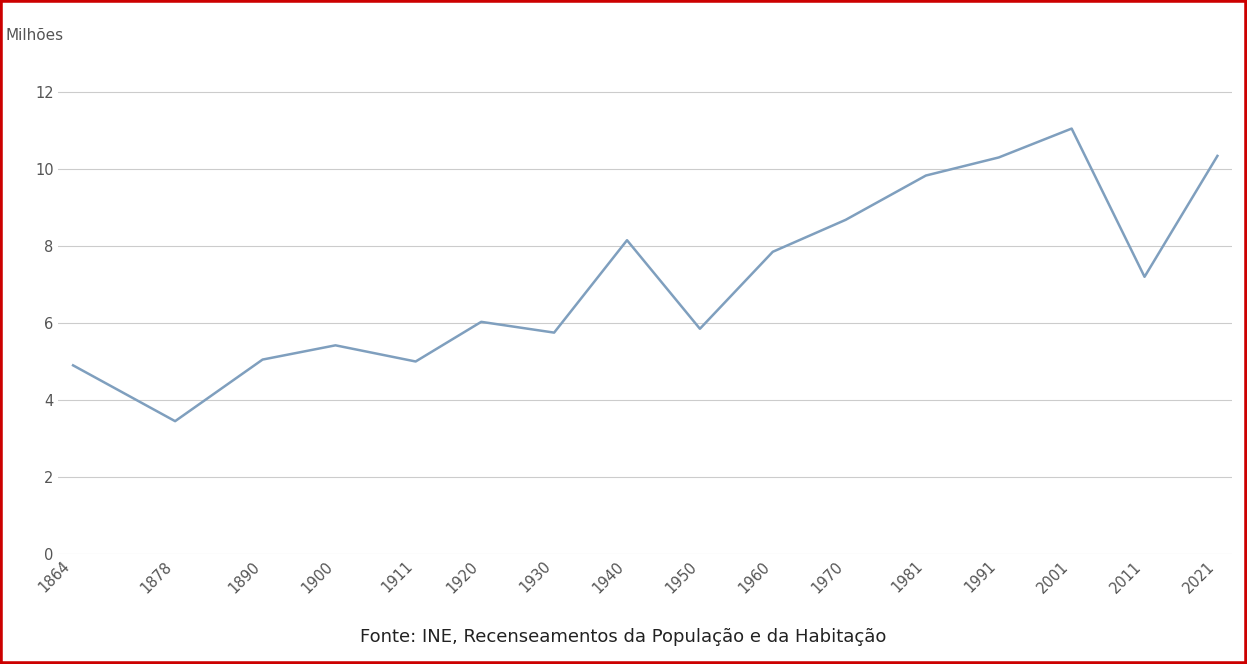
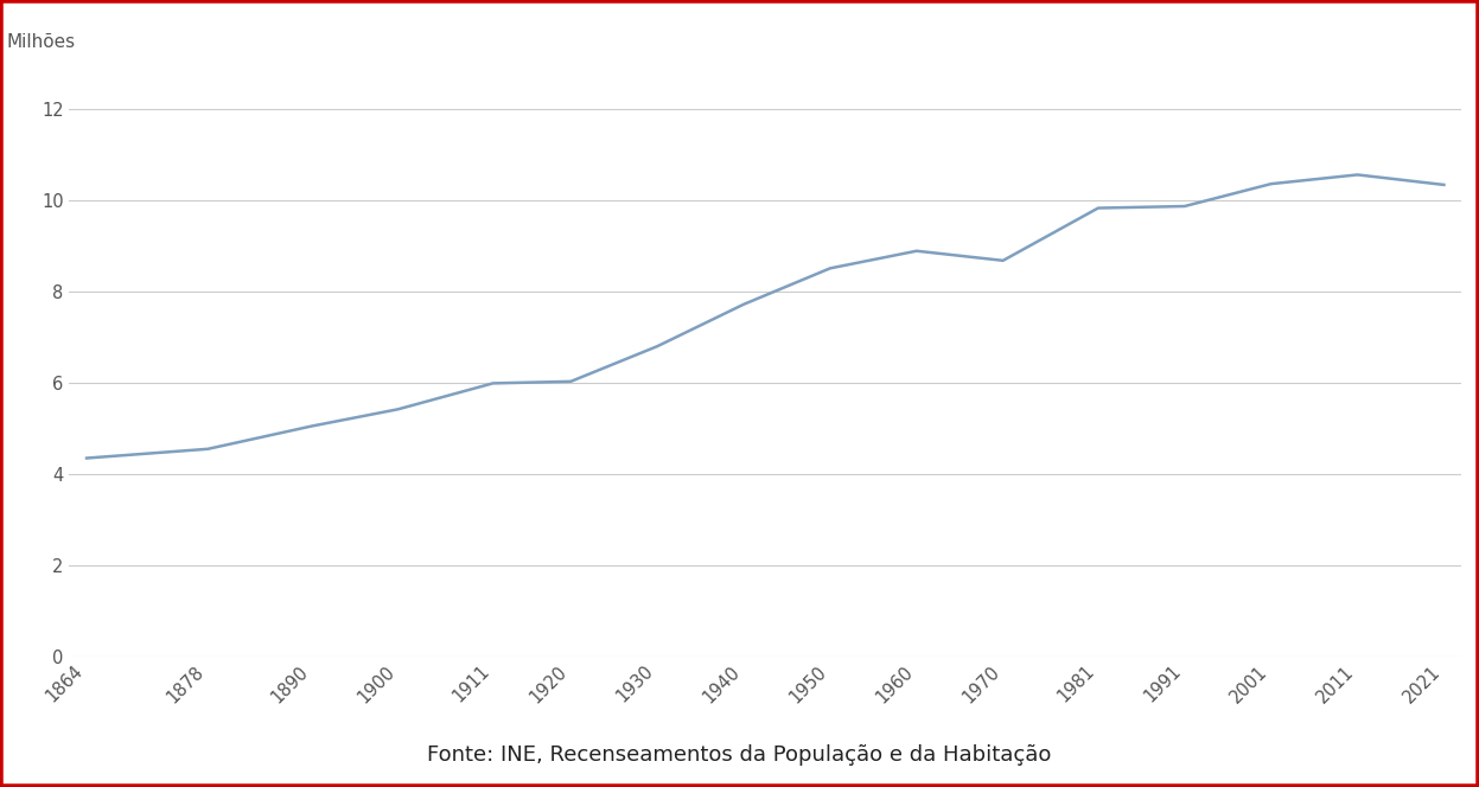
1864: 4.90 -> 4.35
1878: 3.45 -> 4.55
1911: 5.00 -> 5.99
1930: 5.75 -> 6.80
1940: 8.15 -> 7.72
1950: 5.85 -> 8.51
1960: 7.85 -> 8.89
1991: 10.30 -> 9.87
2001: 11.05 -> 10.36
2011: 7.20 -> 10.56
